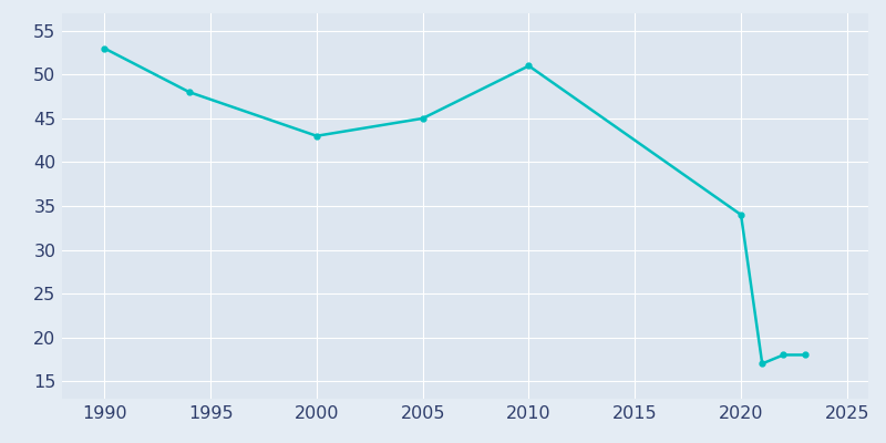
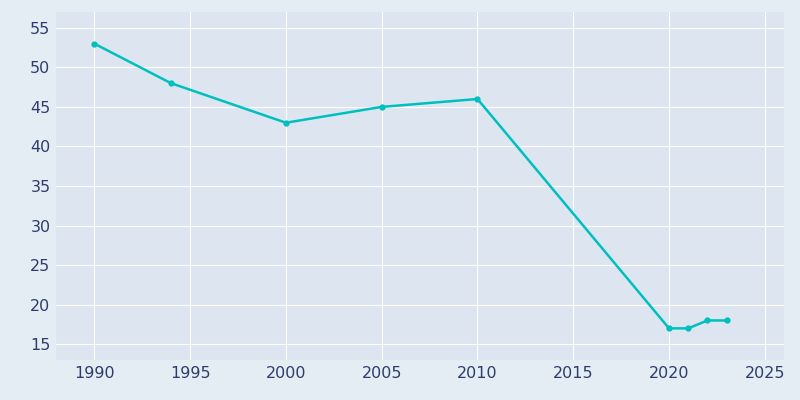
2010: 51 -> 46
2020: 34 -> 17
